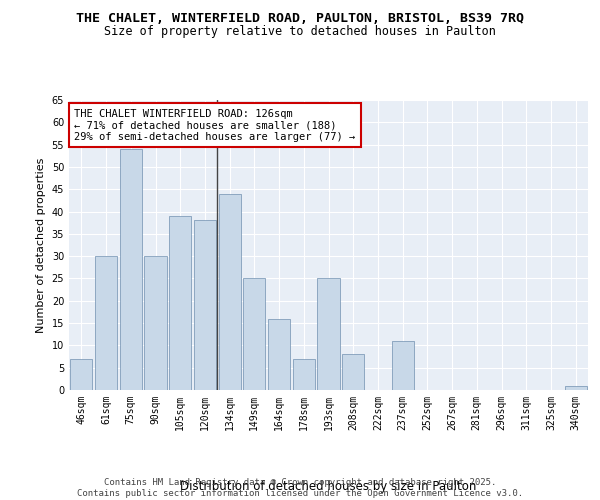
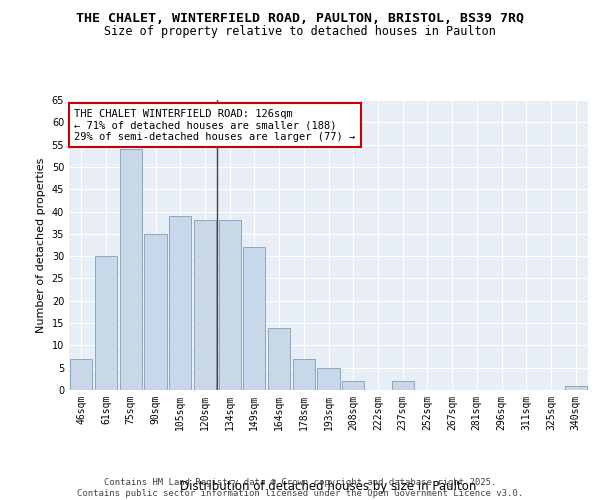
90sqm: 30 -> 35
134sqm: 44 -> 38
149sqm: 25 -> 32
164sqm: 16 -> 14
193sqm: 25 -> 5
208sqm: 8 -> 2
237sqm: 11 -> 2
